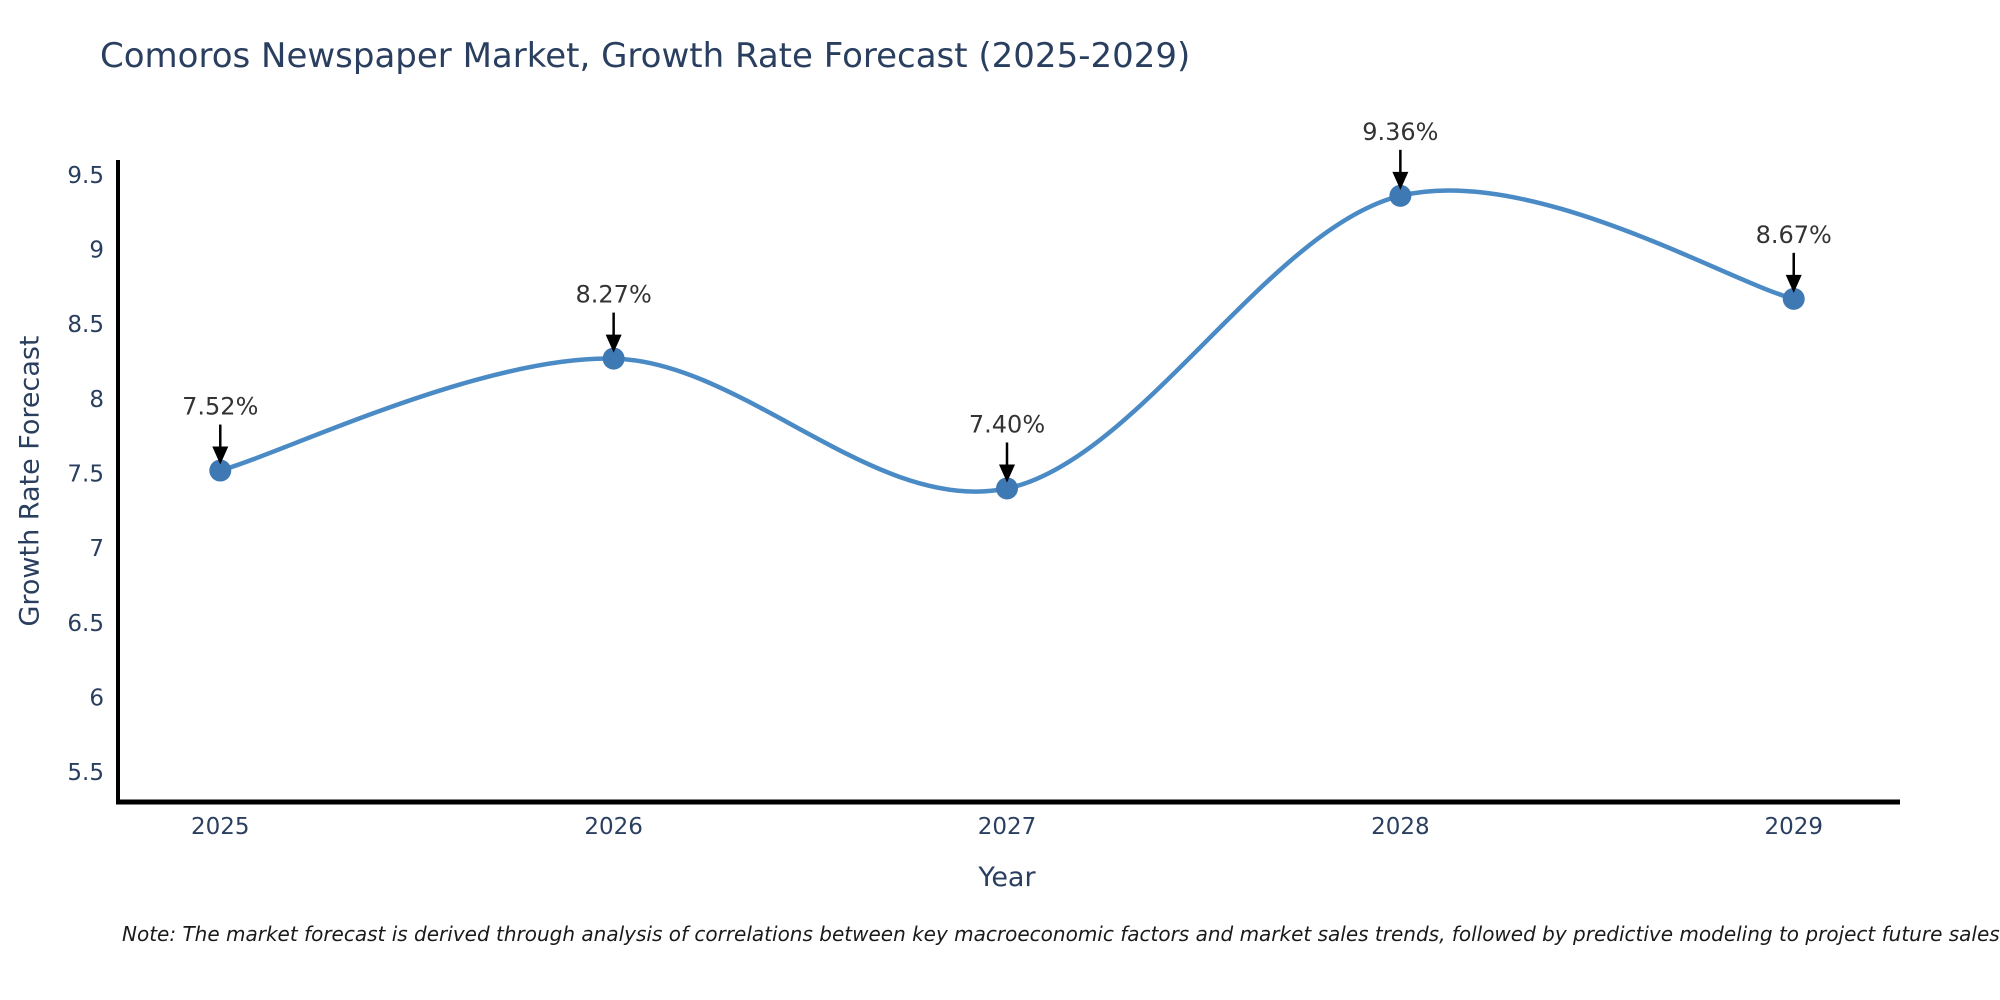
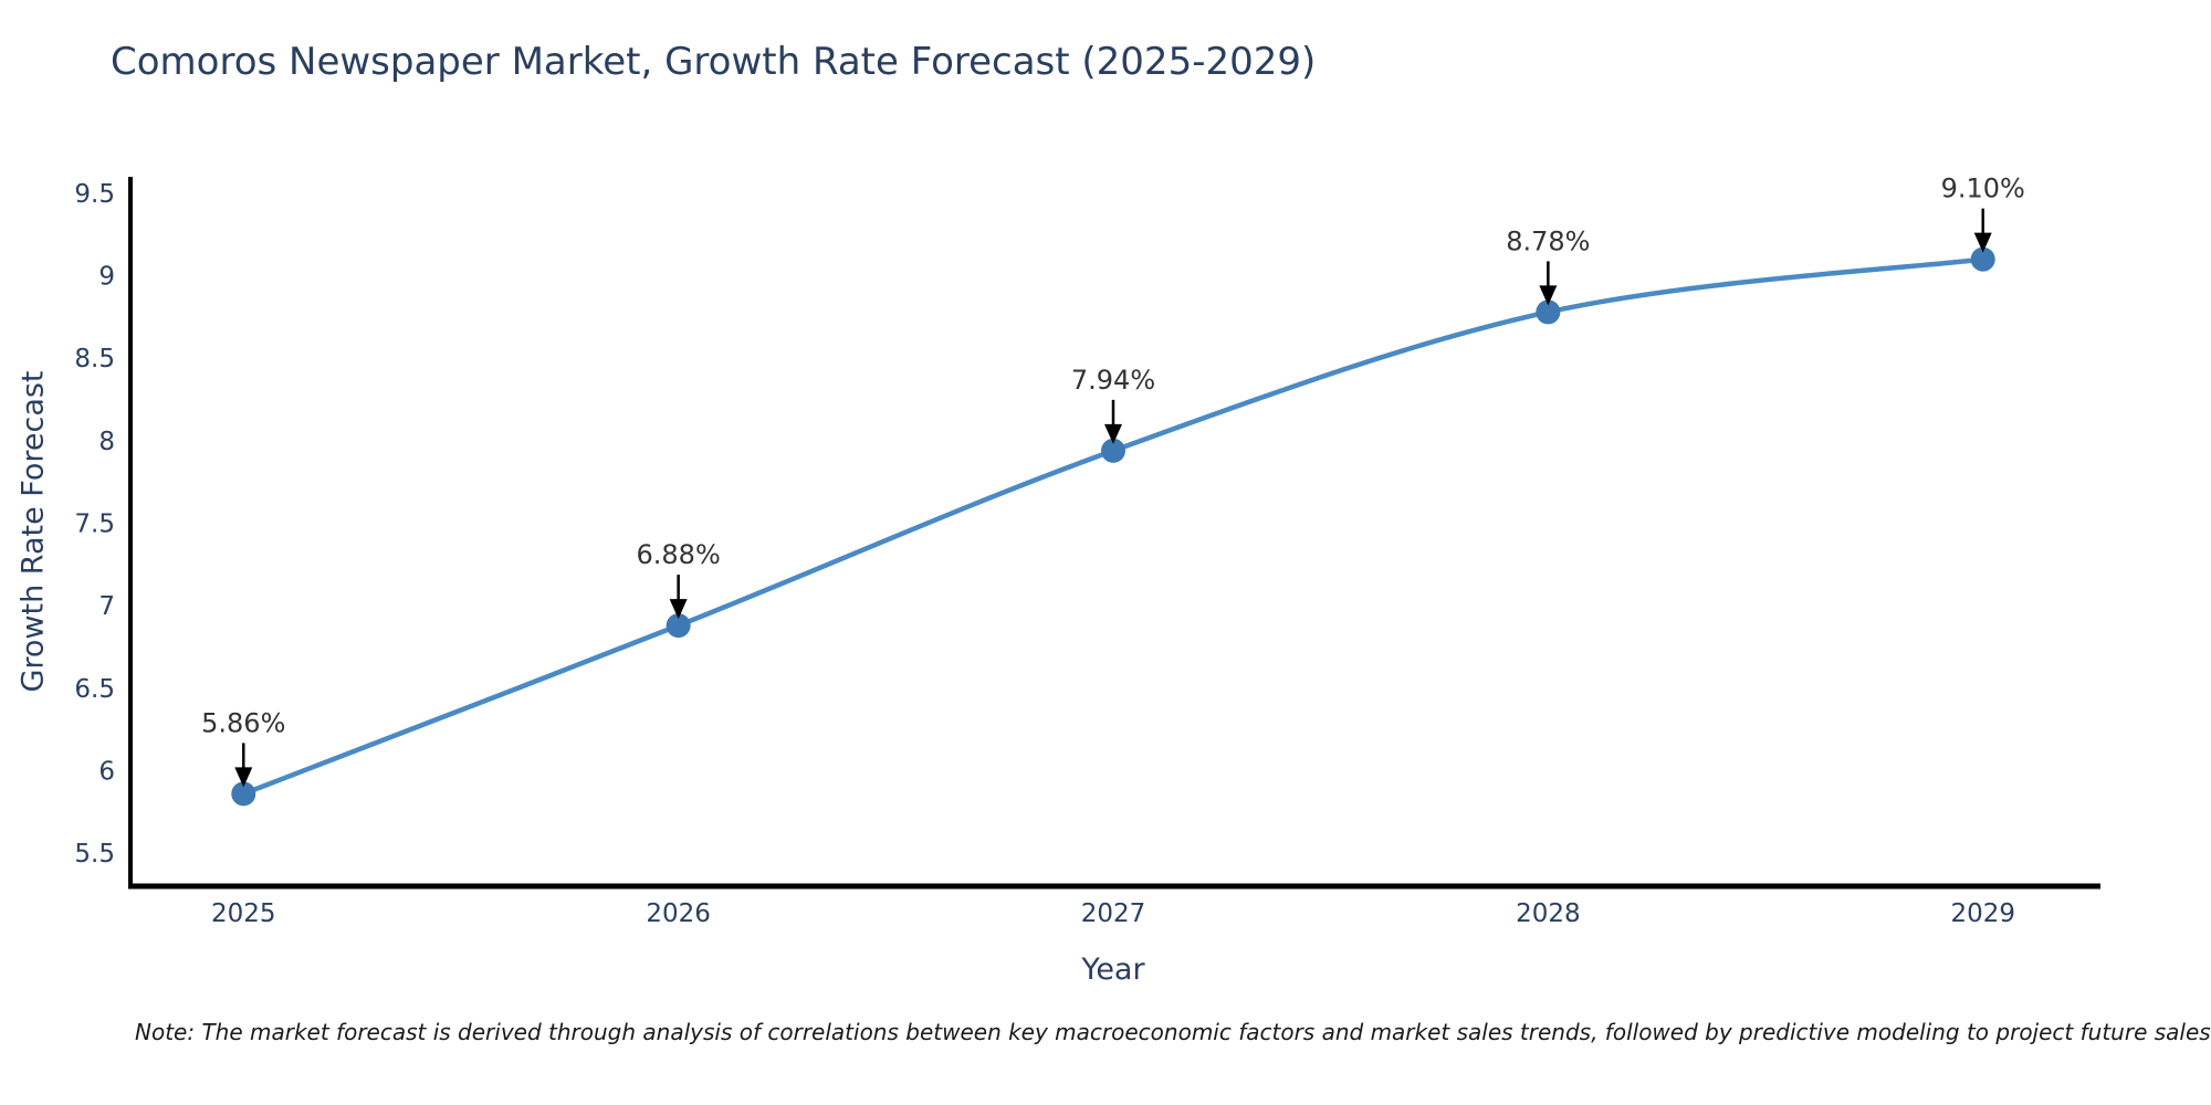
2025: 7.52% -> 5.86%
2026: 8.27% -> 6.88%
2027: 7.40% -> 7.94%
2028: 9.36% -> 8.78%
2029: 8.67% -> 9.10%
